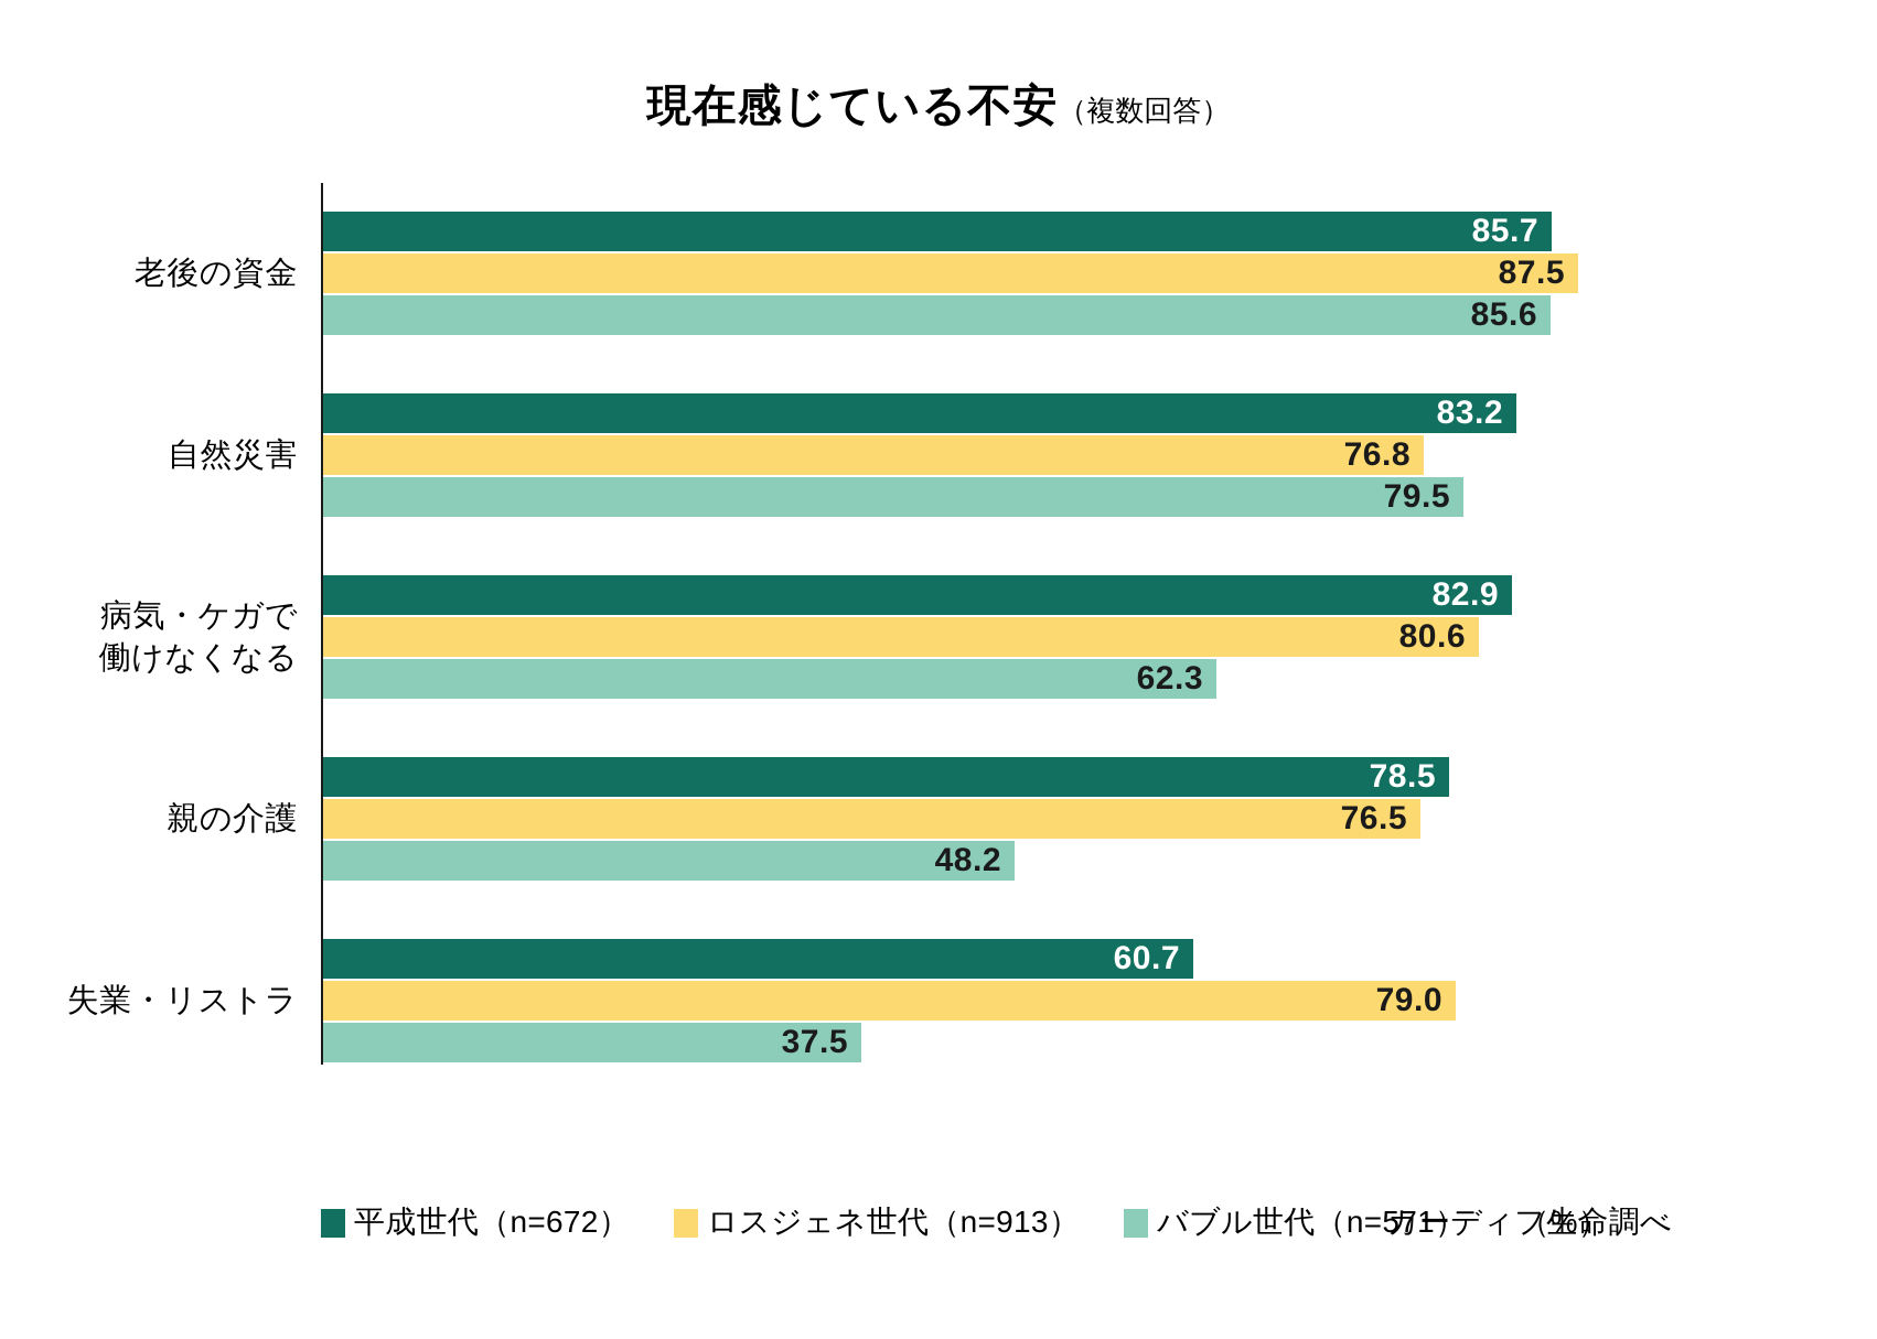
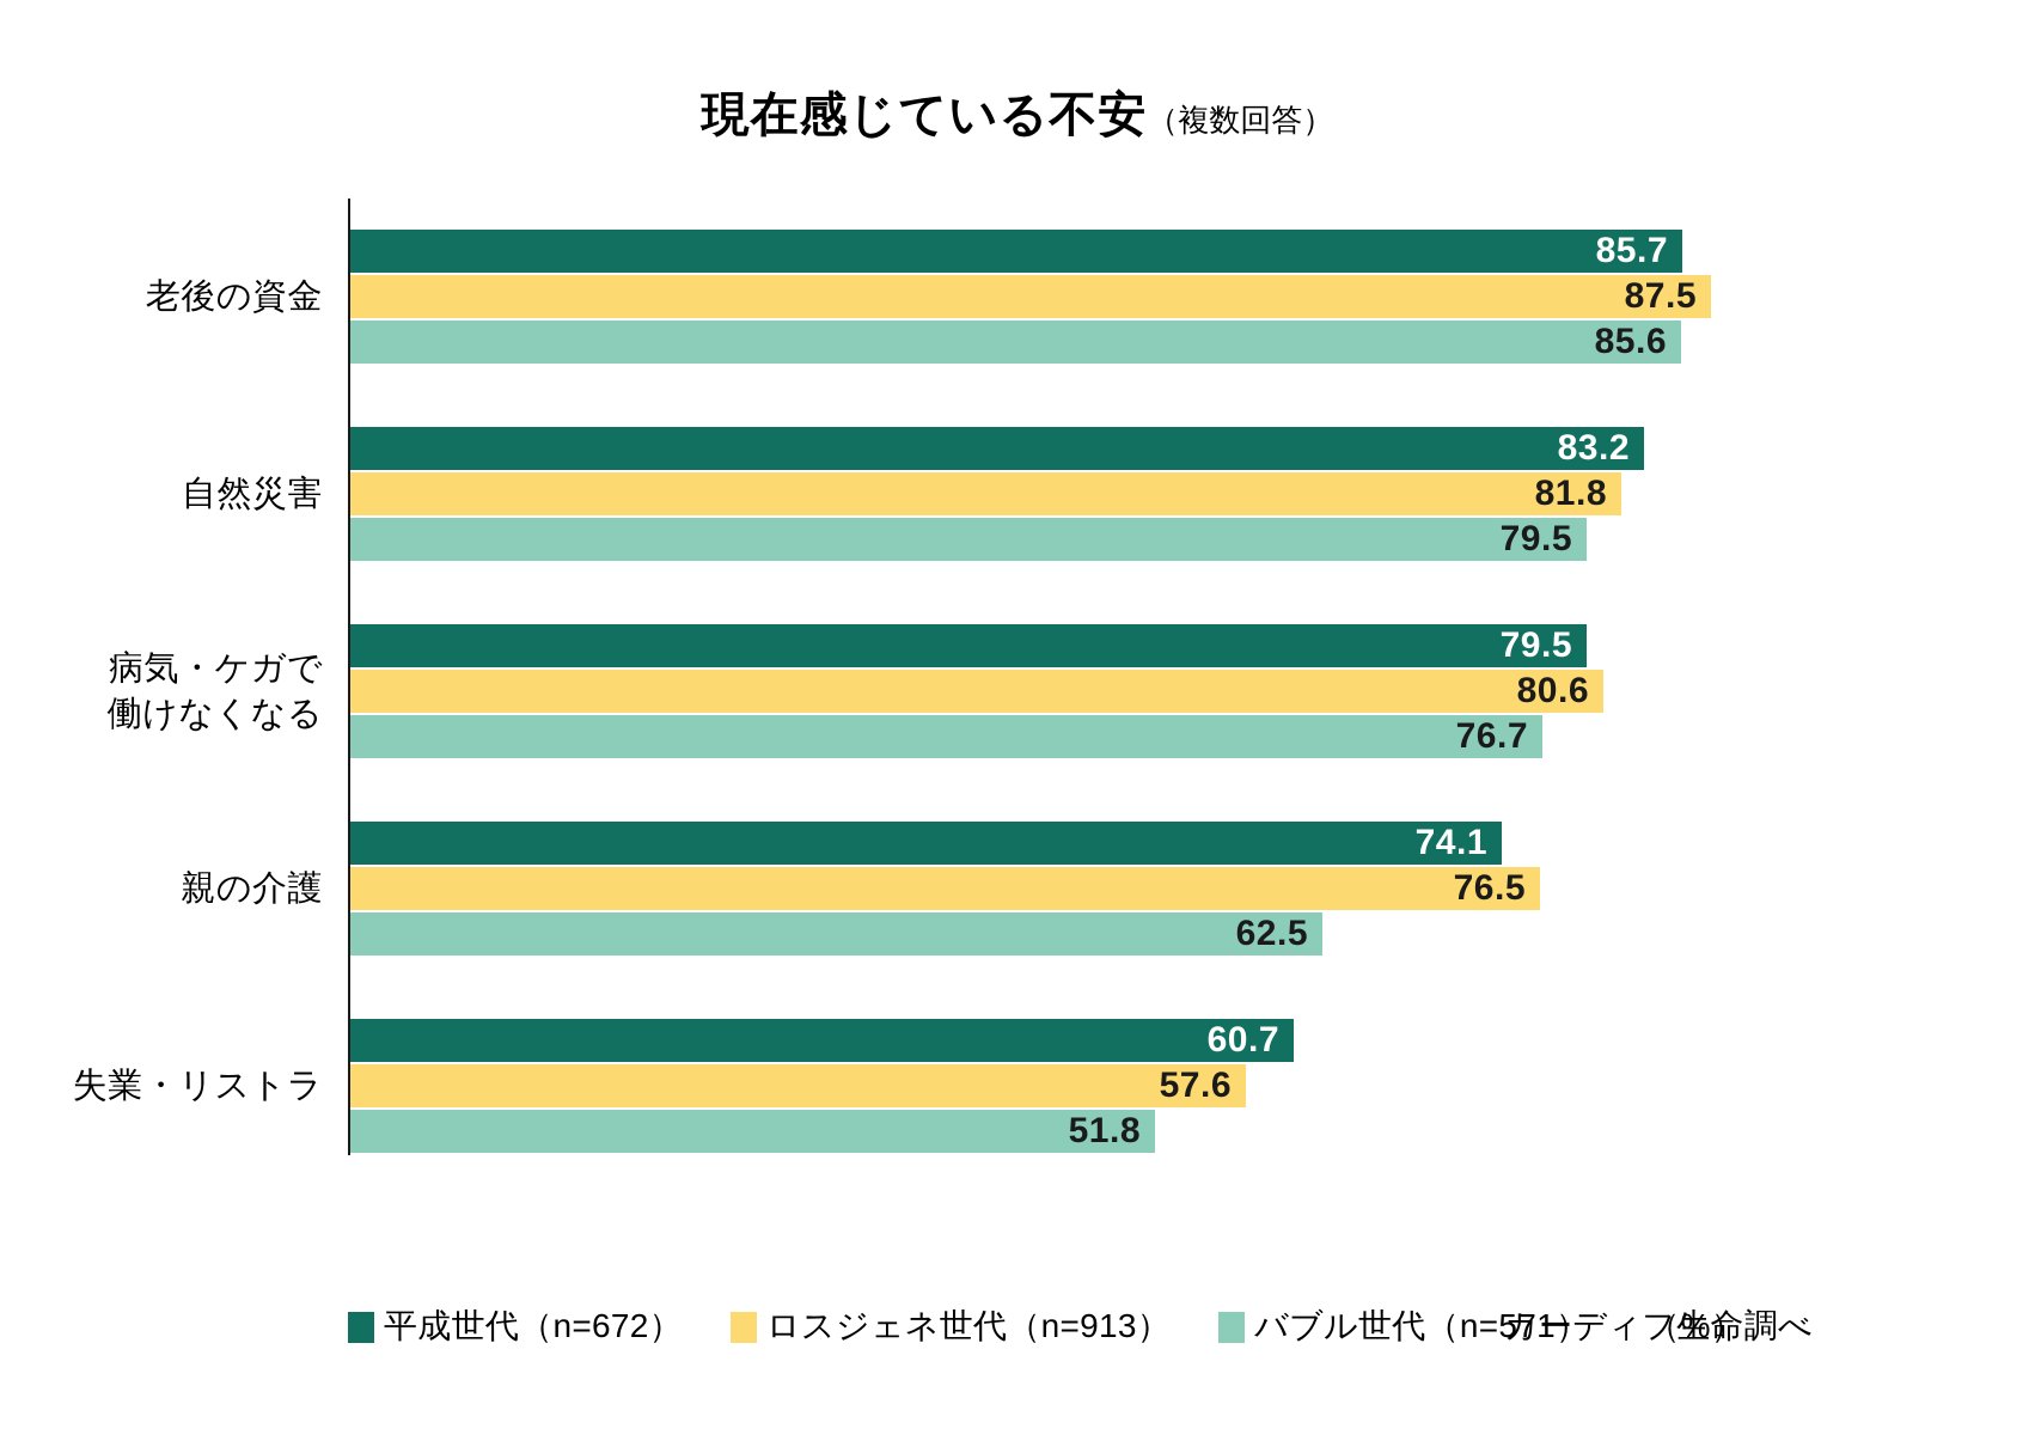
ロスジェネ世代（n=913）/自然災害: 76.8 -> 81.8
平成世代（n=672）/病気・ケガで 働けなくなる: 82.9 -> 79.5
バブル世代（n=571）/病気・ケガで 働けなくなる: 62.3 -> 76.7
平成世代（n=672）/親の介護: 78.5 -> 74.1
バブル世代（n=571）/親の介護: 48.2 -> 62.5
ロスジェネ世代（n=913）/失業・リストラ: 79.0 -> 57.6
バブル世代（n=571）/失業・リストラ: 37.5 -> 51.8
